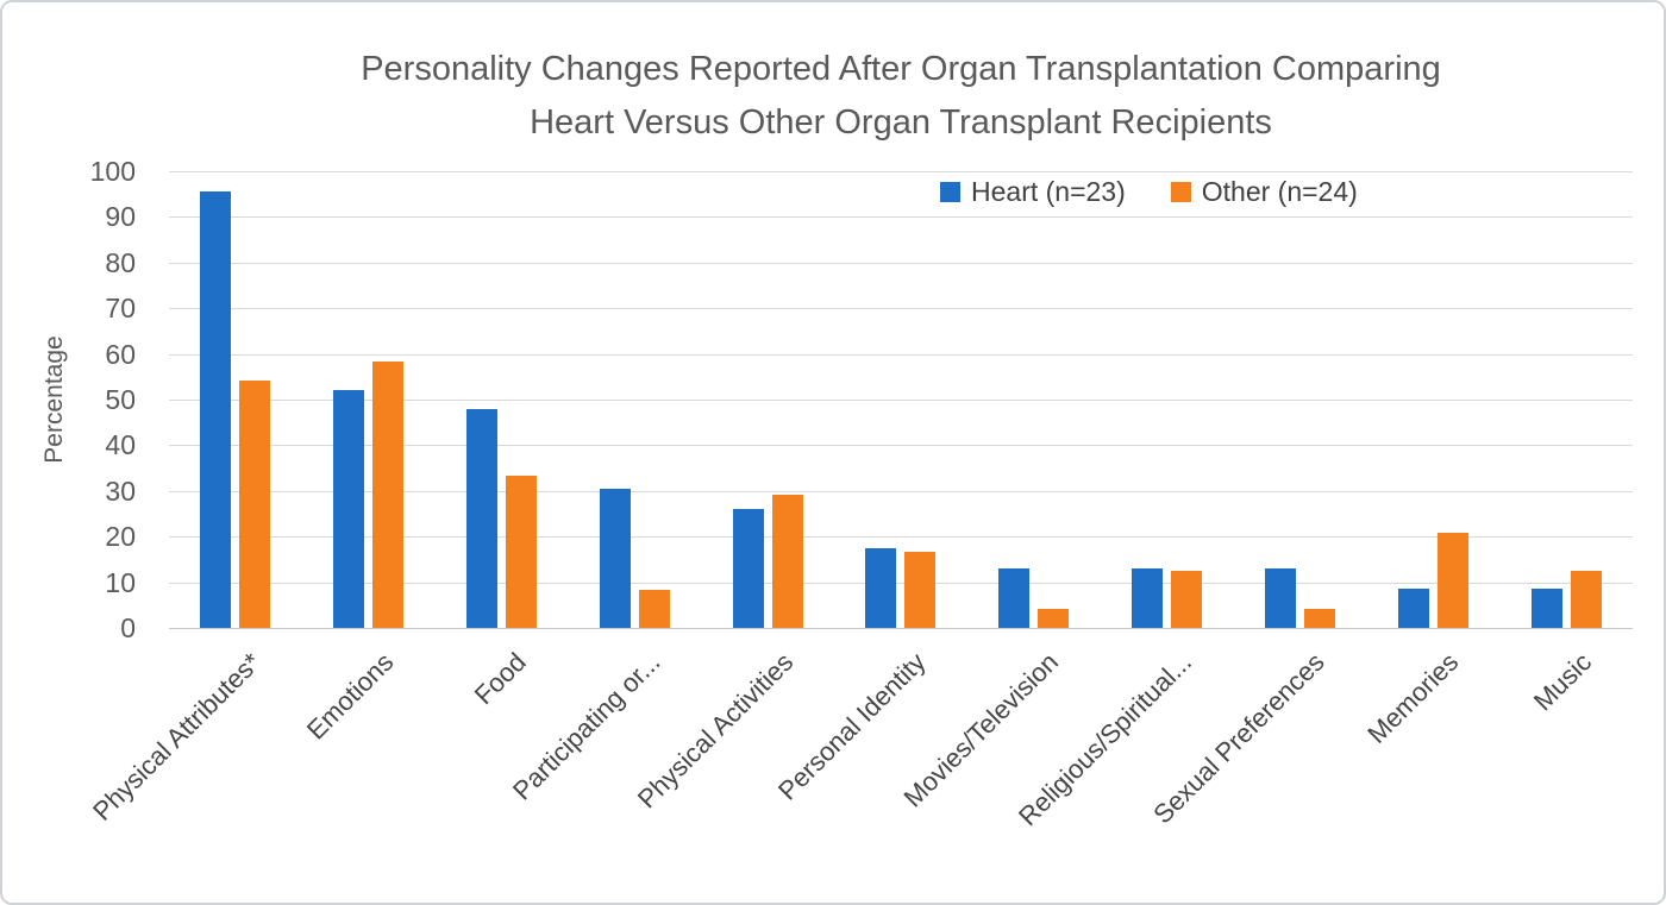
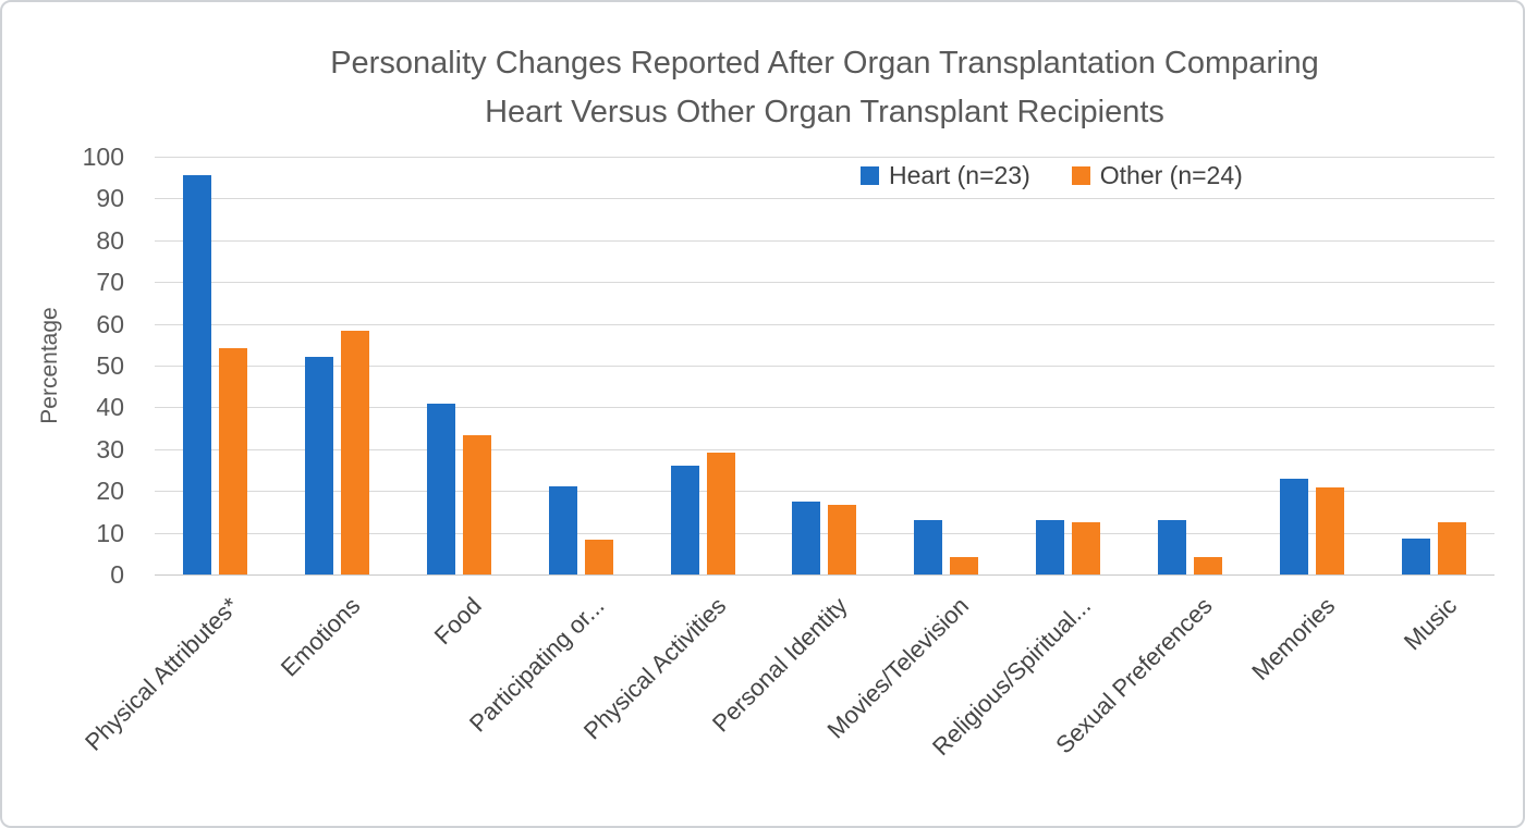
Heart (n=23)/Food: 48 -> 41
Heart (n=23)/Participating or...: 30 -> 21
Heart (n=23)/Memories: 9 -> 23
